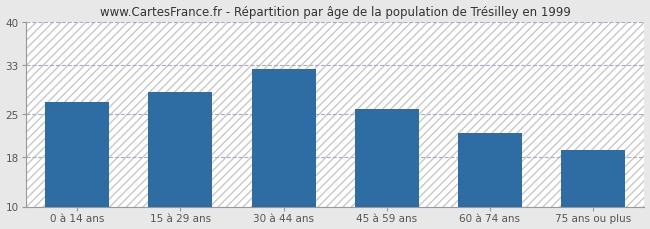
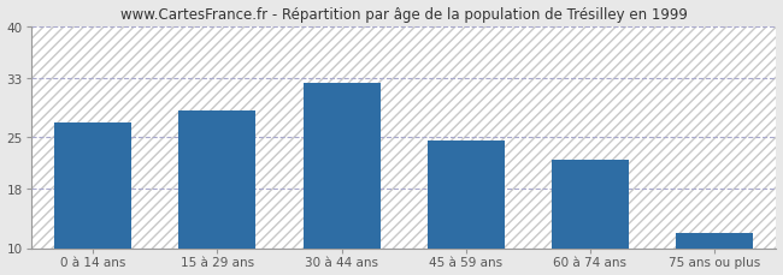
45 à 59 ans: 25.8 -> 24.5
75 ans ou plus: 19.2 -> 12.0
